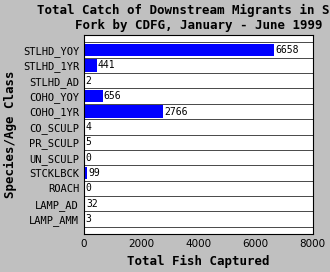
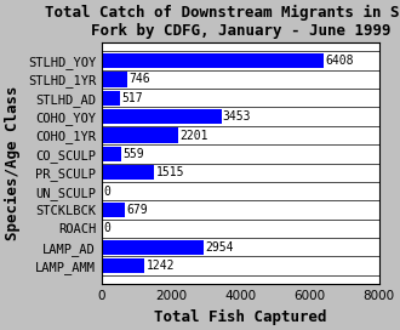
STLHD_YOY: 6658 -> 6408
STLHD_1YR: 441 -> 746
STLHD_AD: 2 -> 517
COHO_YOY: 656 -> 3453
COHO_1YR: 2766 -> 2201
CO_SCULP: 4 -> 559
PR_SCULP: 5 -> 1515
STCKLBCK: 99 -> 679
LAMP_AD: 32 -> 2954
LAMP_AMM: 3 -> 1242
